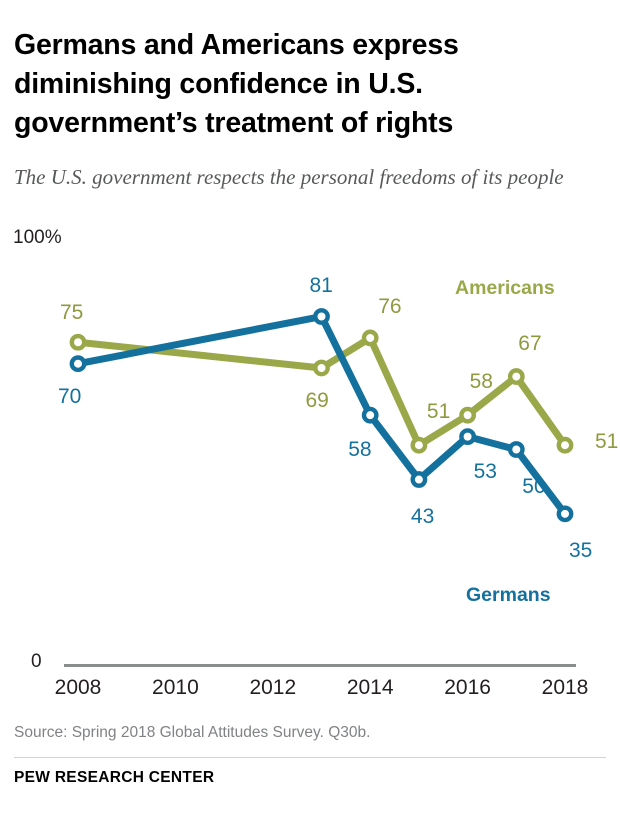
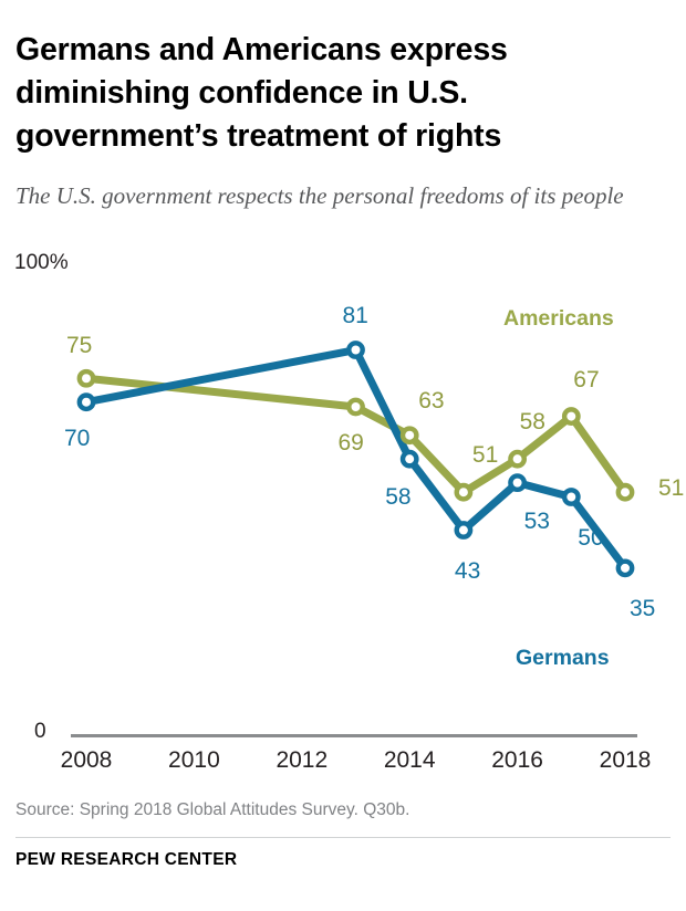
Americans/2014: 76 -> 63
